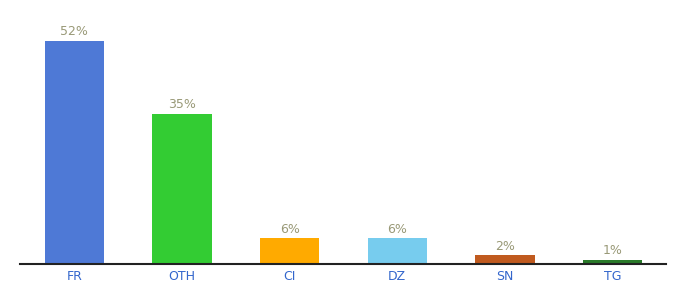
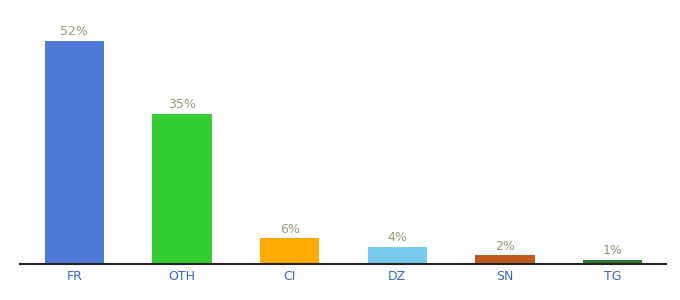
DZ: 6% -> 4%
